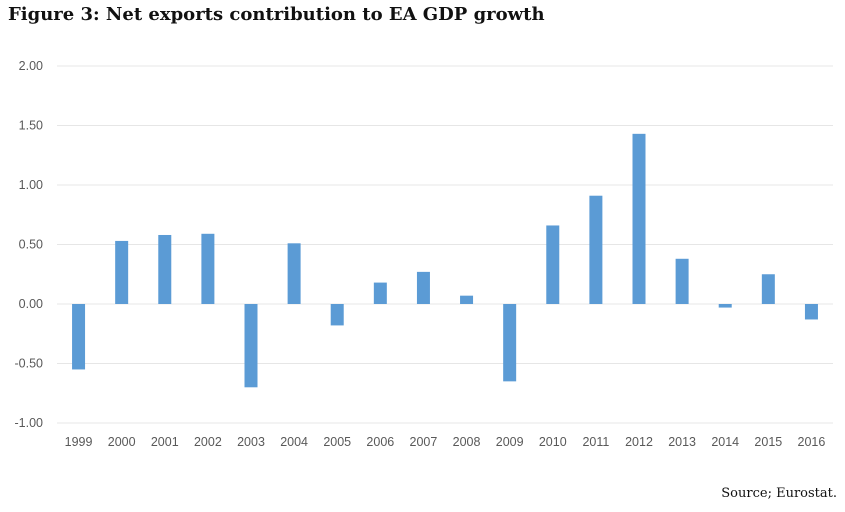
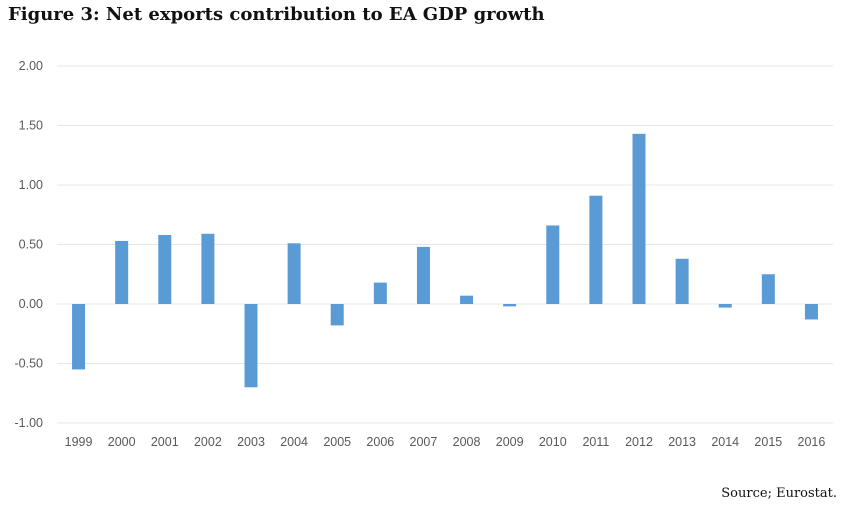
2007: 0.27 -> 0.48
2009: -0.65 -> -0.02
